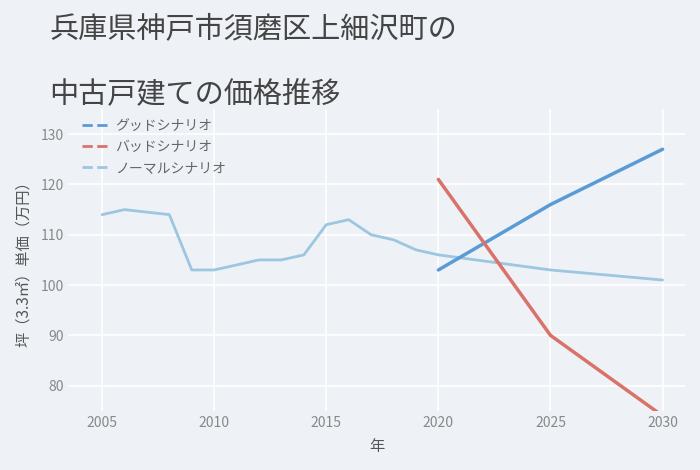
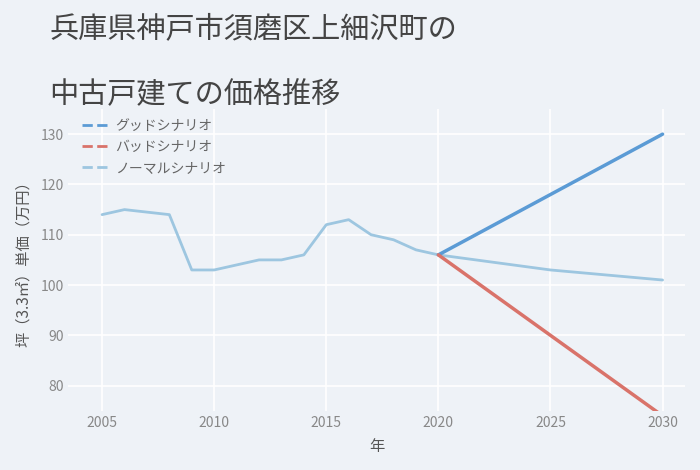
グッドシナリオ/2020: 103 -> 106
バッドシナリオ/2020: 121 -> 106
グッドシナリオ/2025: 116 -> 118
グッドシナリオ/2030: 127 -> 130
